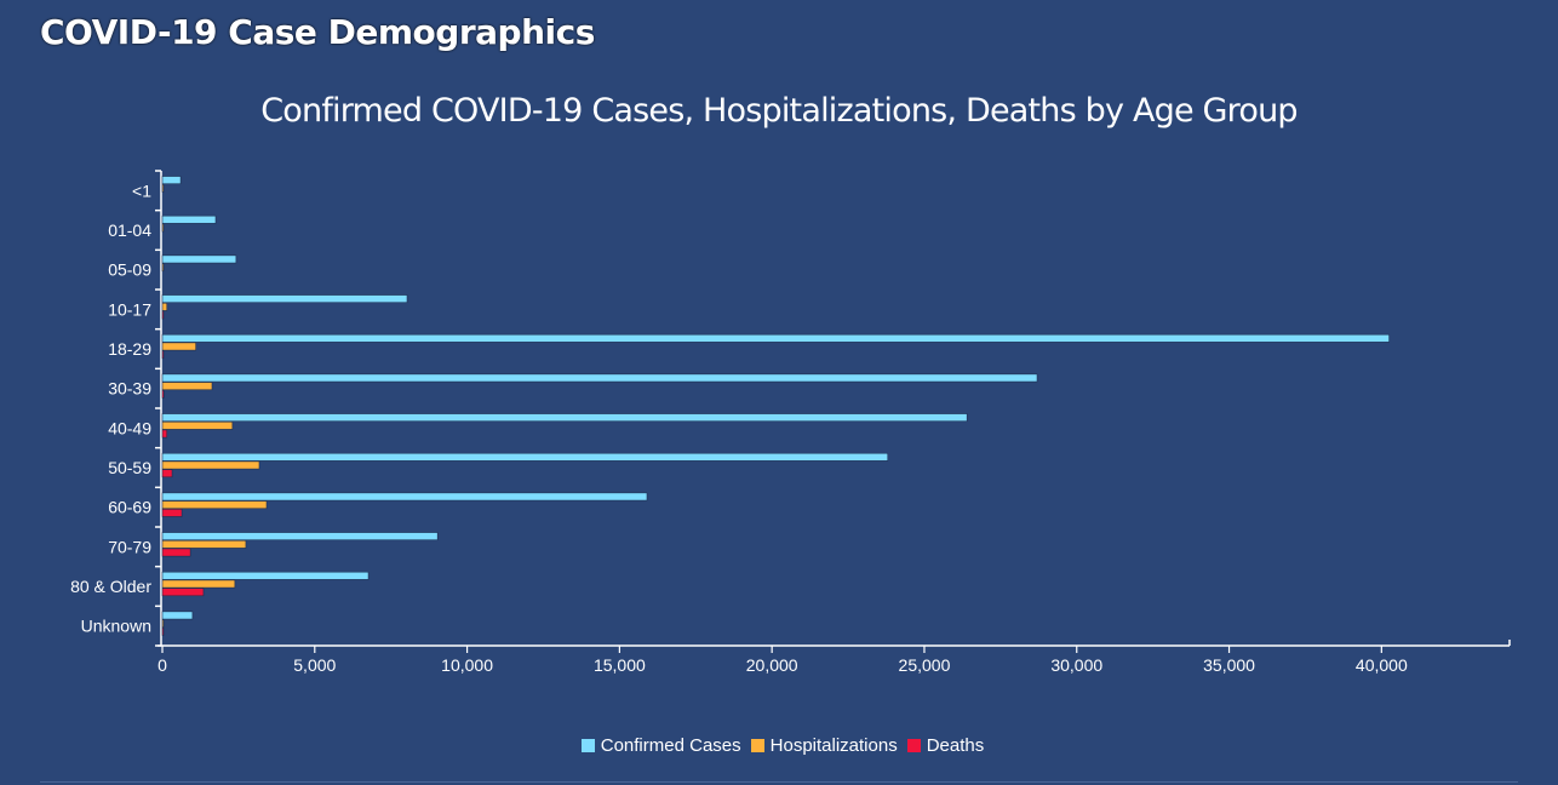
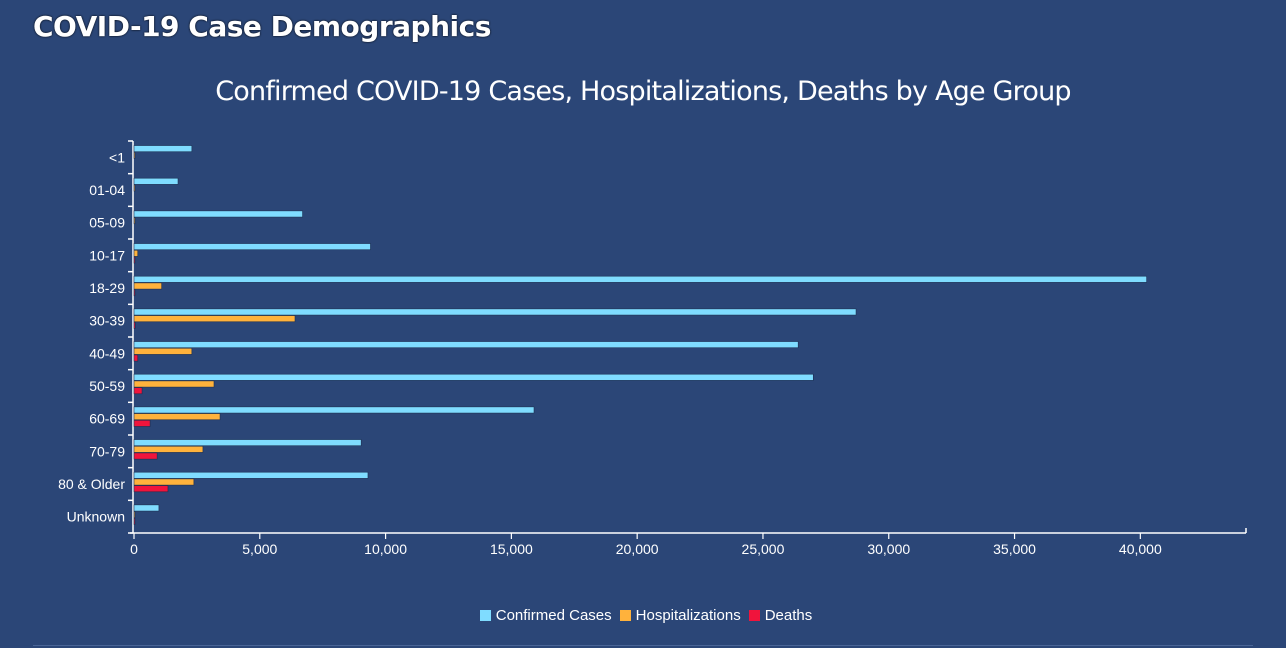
Confirmed Cases/<1: 600 -> 2300
Confirmed Cases/05-09: 2400 -> 6700
Confirmed Cases/10-17: 8000 -> 9400
Hospitalizations/30-39: 1600 -> 6400
Confirmed Cases/50-59: 23800 -> 27000
Confirmed Cases/80 & Older: 6800 -> 9300
